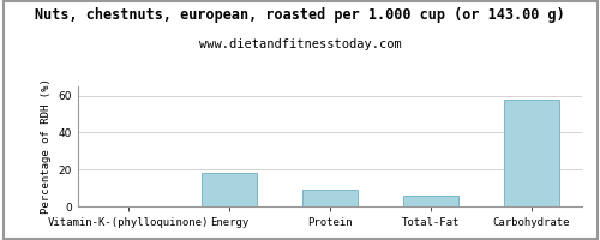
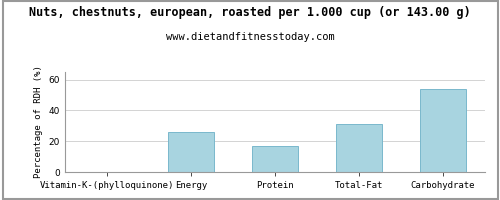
Energy: 18 -> 26
Protein: 9 -> 17
Total-Fat: 6 -> 31
Carbohydrate: 58 -> 54
